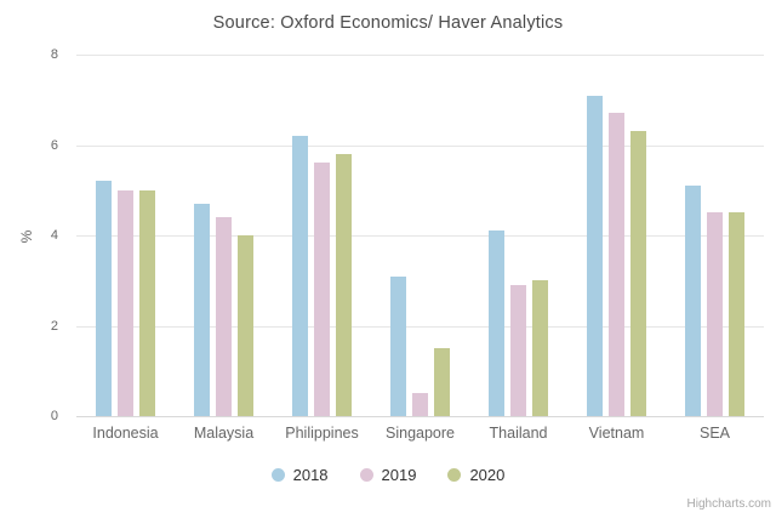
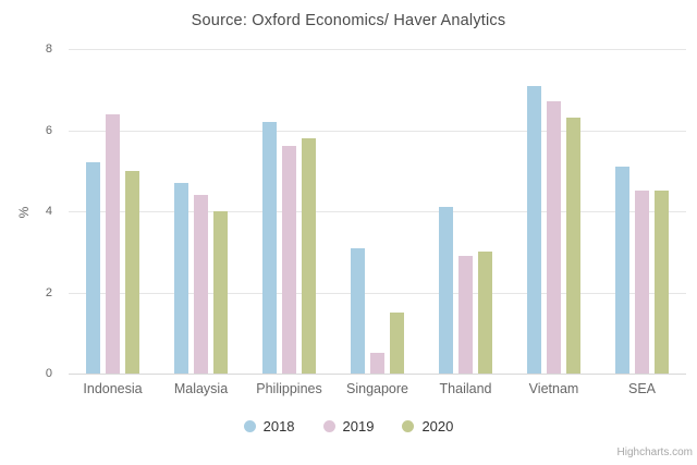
2019/Indonesia: 5.0 -> 6.4
